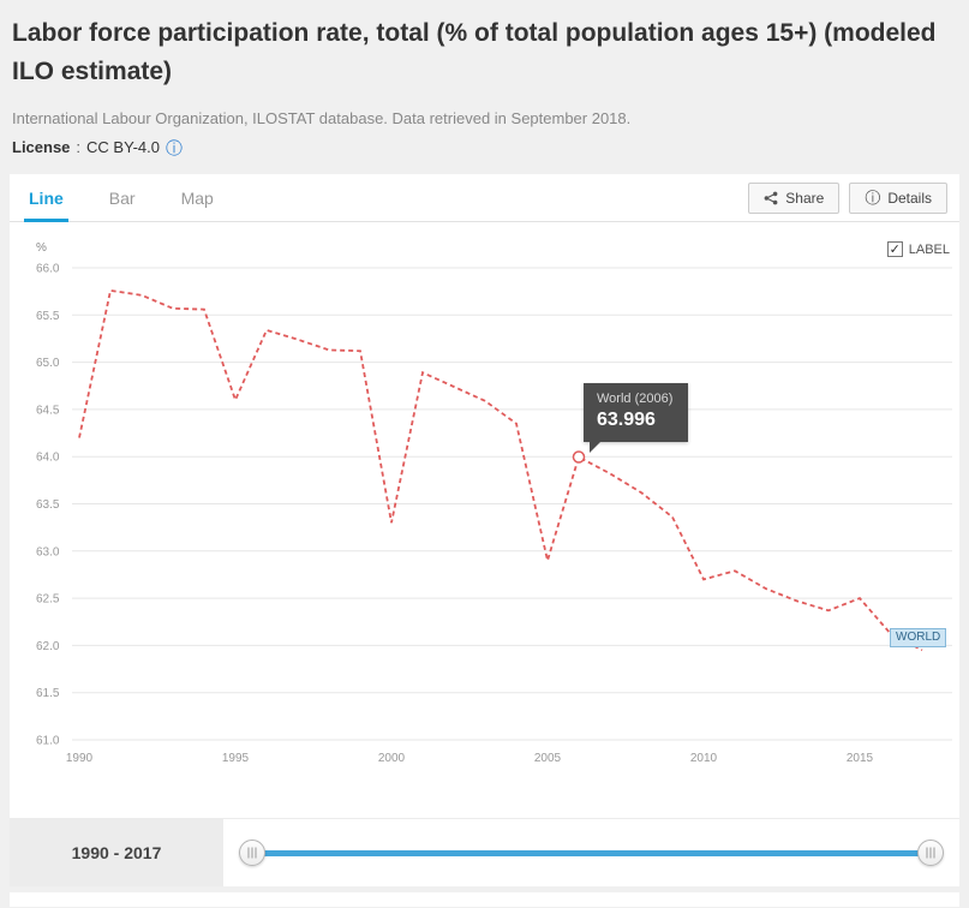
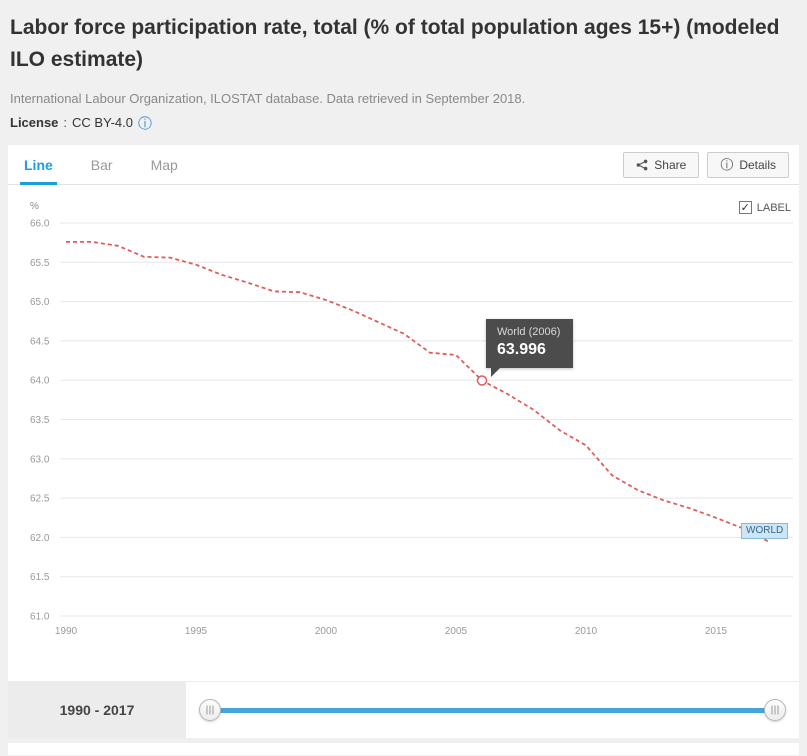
1990: 64.2 -> 65.8
1995: 64.6 -> 65.5
2000: 63.3 -> 65.0
2005: 62.9 -> 64.3
2010: 62.7 -> 63.2
2015: 62.5 -> 62.2
